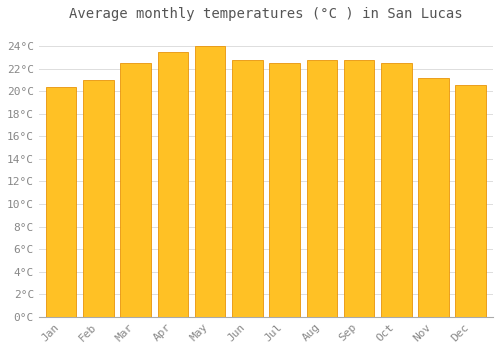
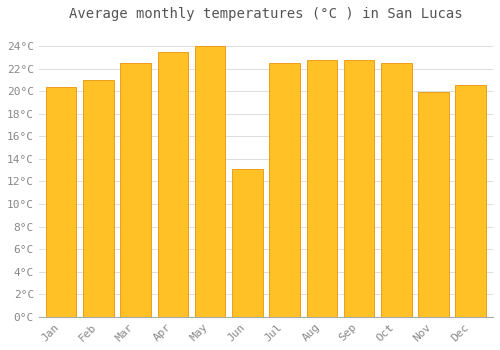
Jun: 22.8°C -> 13.1°C
Nov: 21.2°C -> 19.9°C
